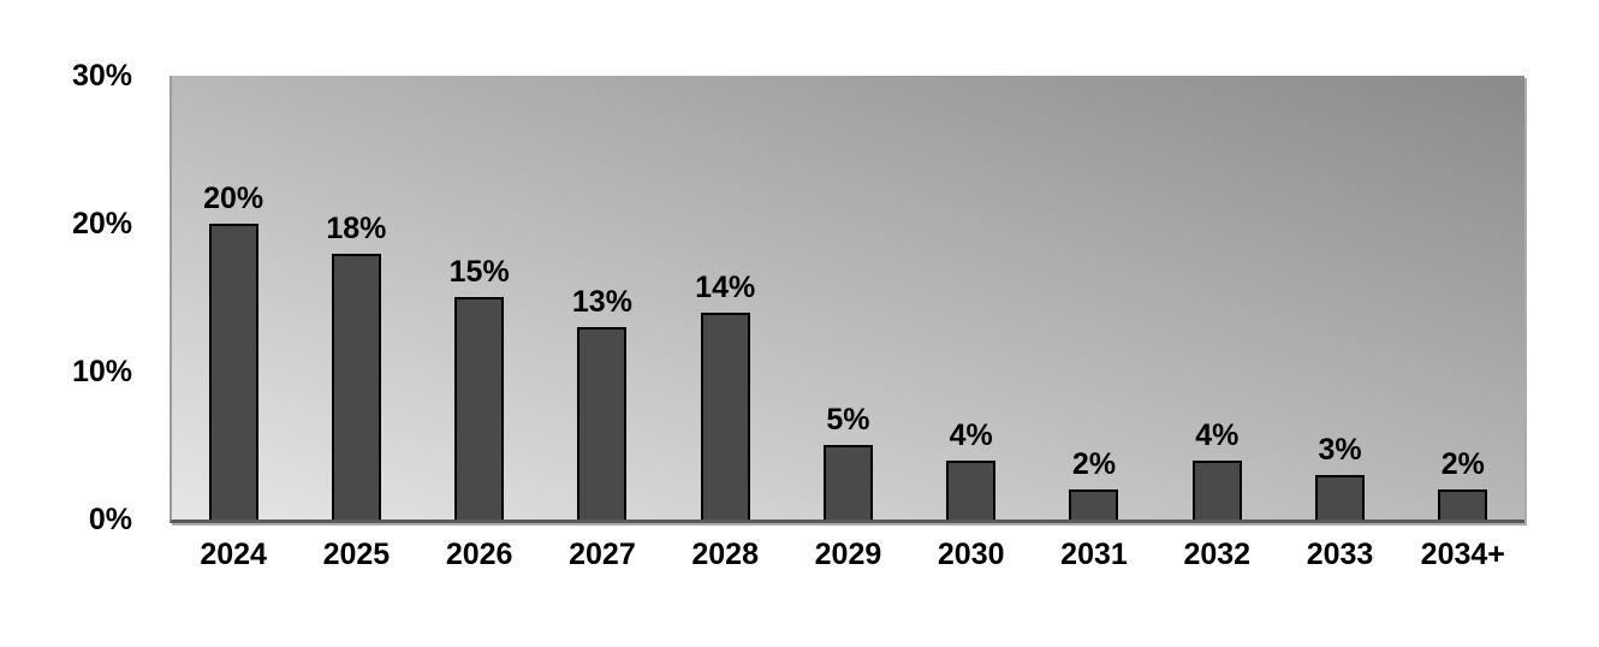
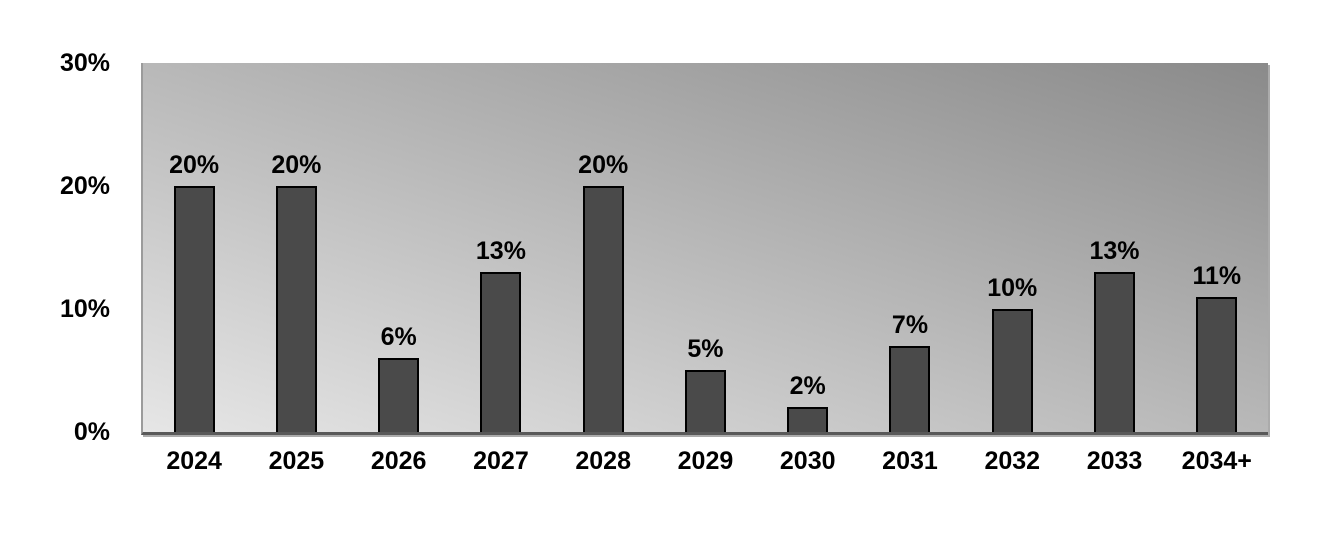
2025: 18% -> 20%
2026: 15% -> 6%
2028: 14% -> 20%
2030: 4% -> 2%
2031: 2% -> 7%
2032: 4% -> 10%
2033: 3% -> 13%
2034+: 2% -> 11%
